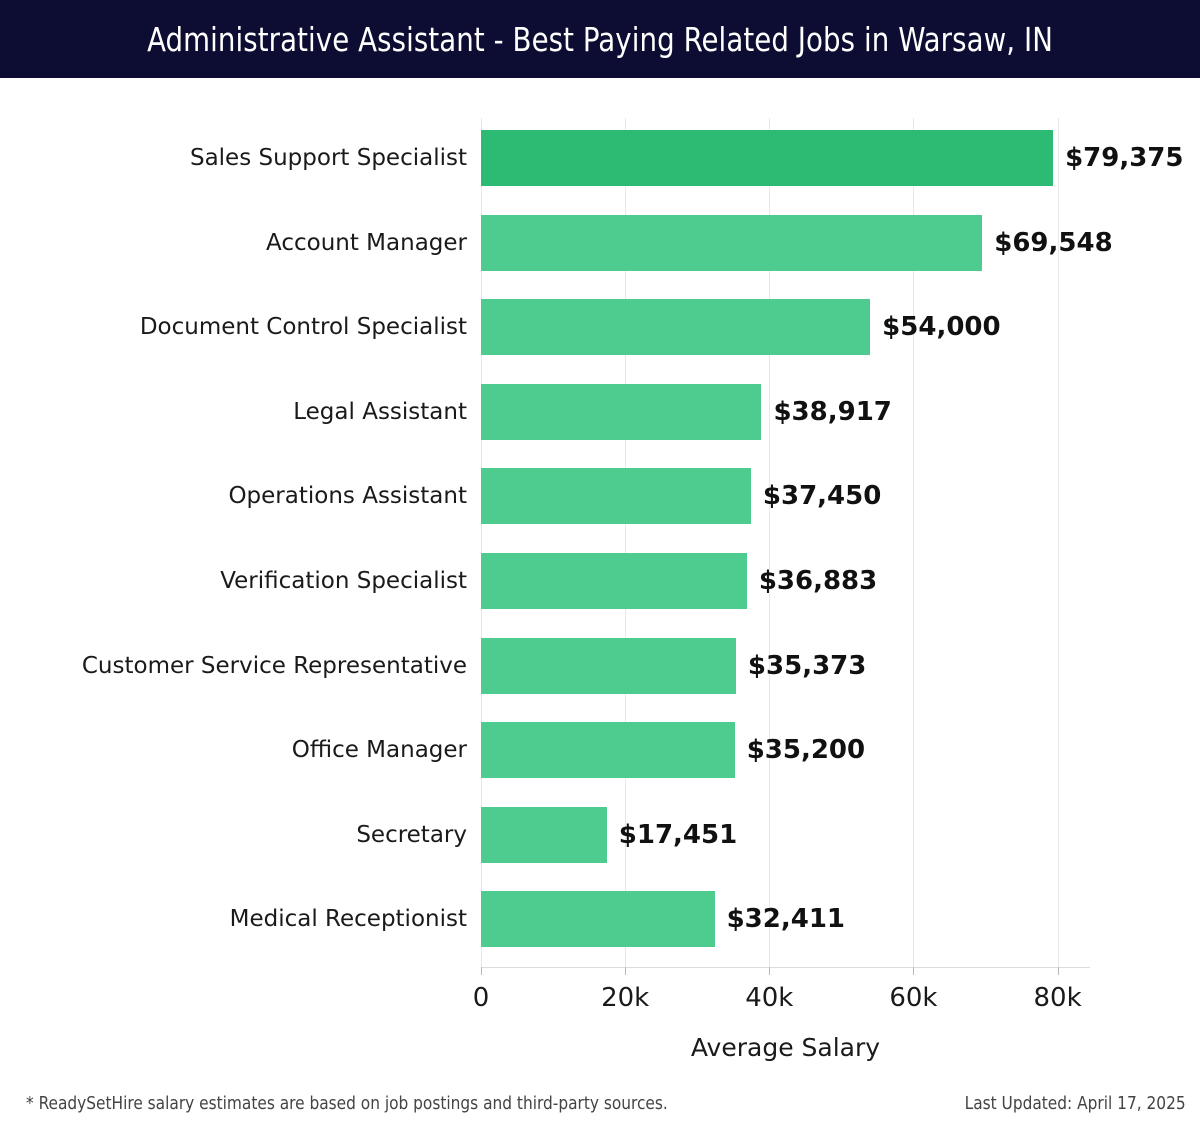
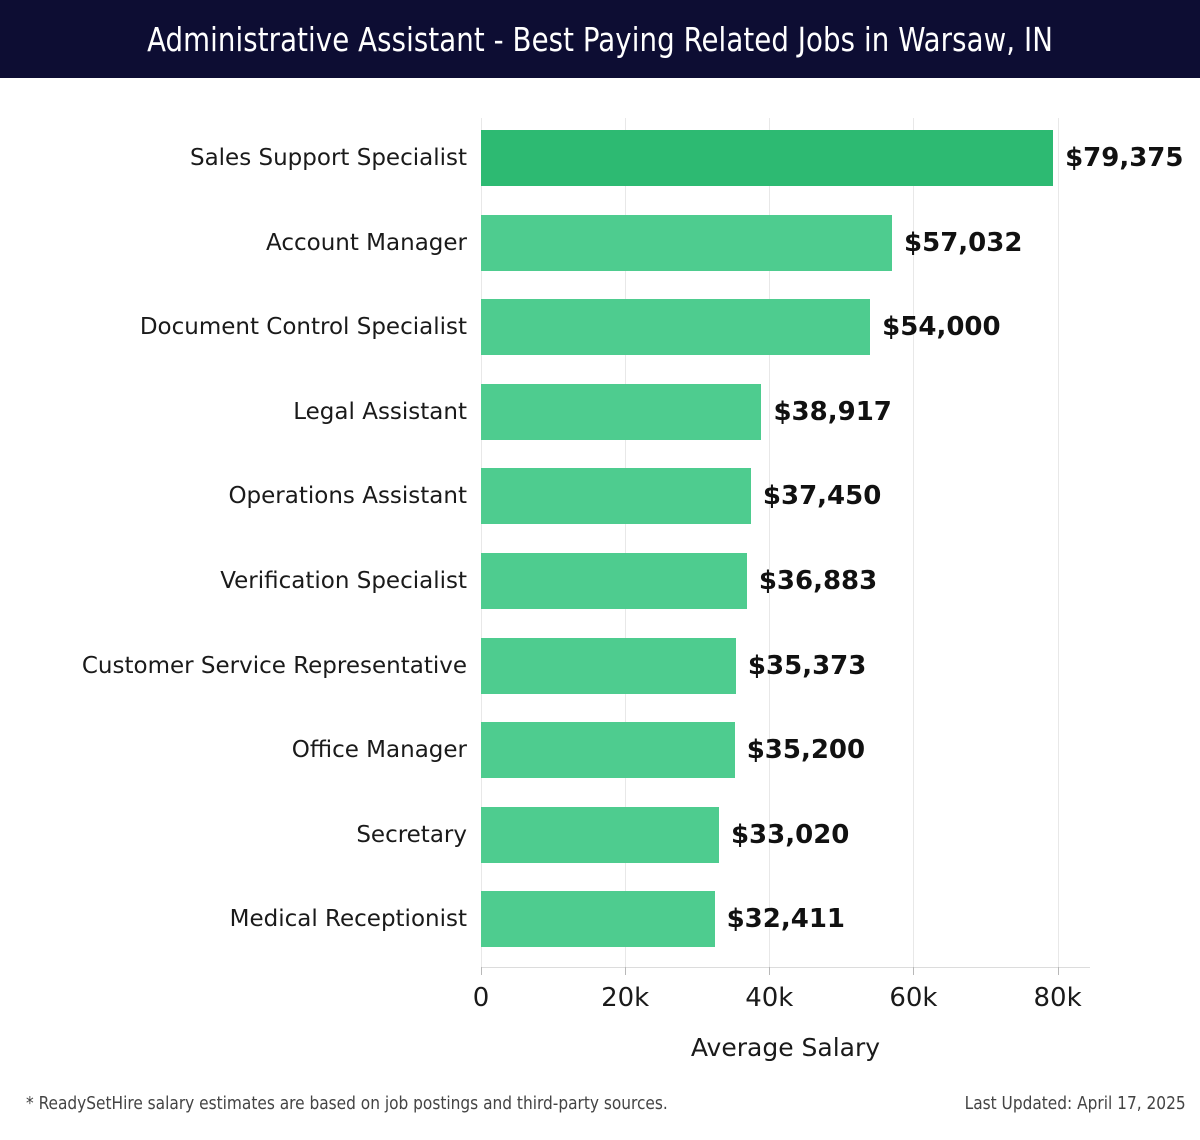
Account Manager: $69,548 -> $57,032
Secretary: $17,451 -> $33,020
